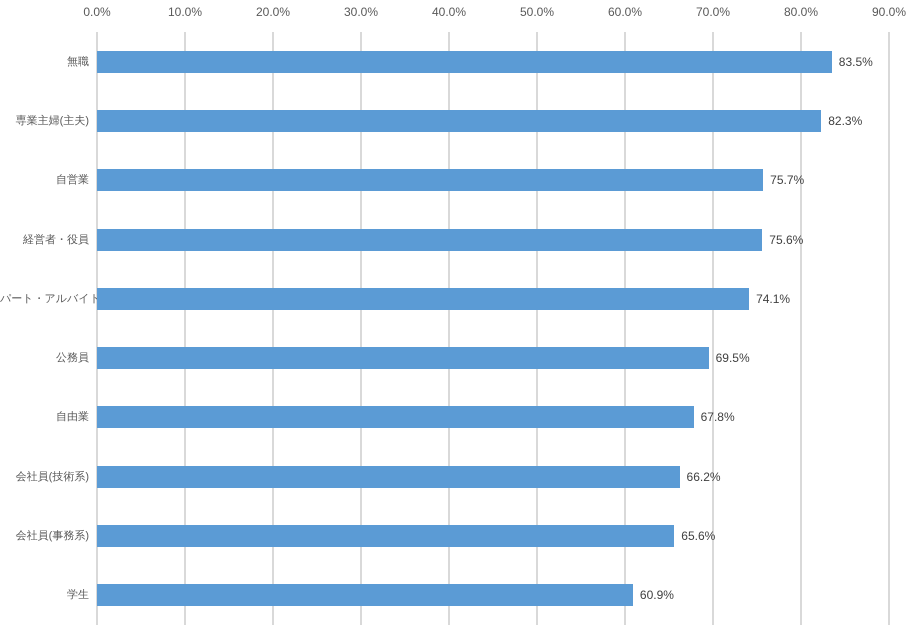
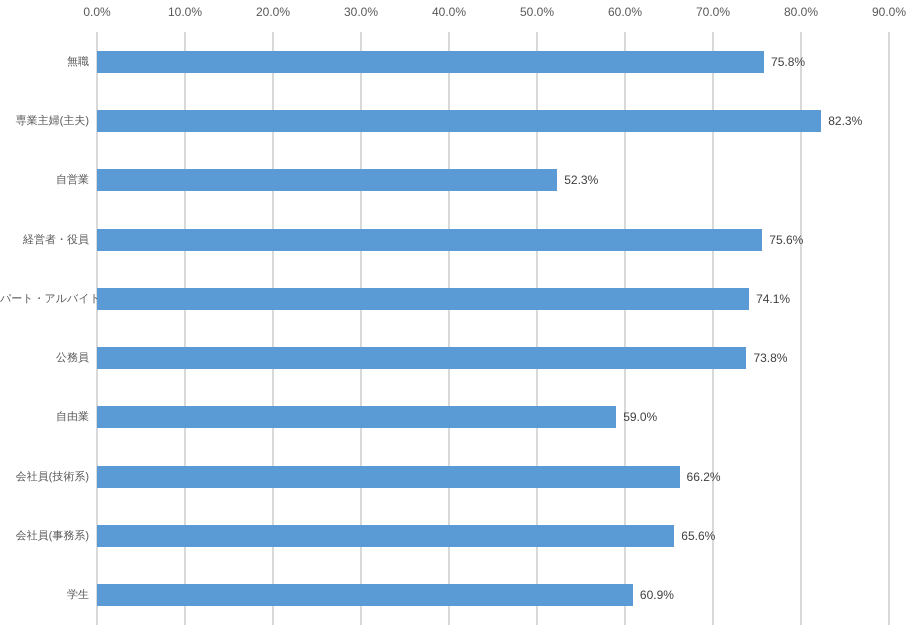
無職: 83.5% -> 75.8%
自営業: 75.7% -> 52.3%
公務員: 69.5% -> 73.8%
自由業: 67.8% -> 59.0%
